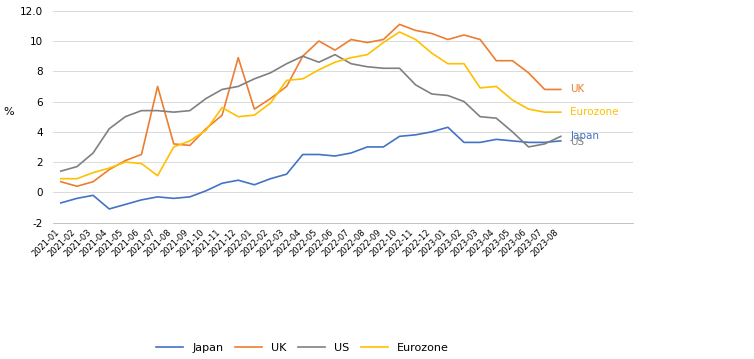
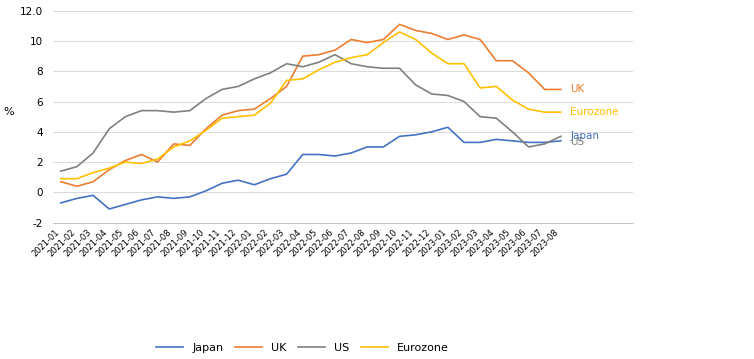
UK/2021-07: 7.0 -> 2.0
Eurozone/2021-07: 1.1 -> 2.2
Eurozone/2021-11: 5.6 -> 4.9
UK/2021-12: 8.9 -> 5.4
US/2022-04: 9.0 -> 8.3
UK/2022-05: 10.0 -> 9.1
